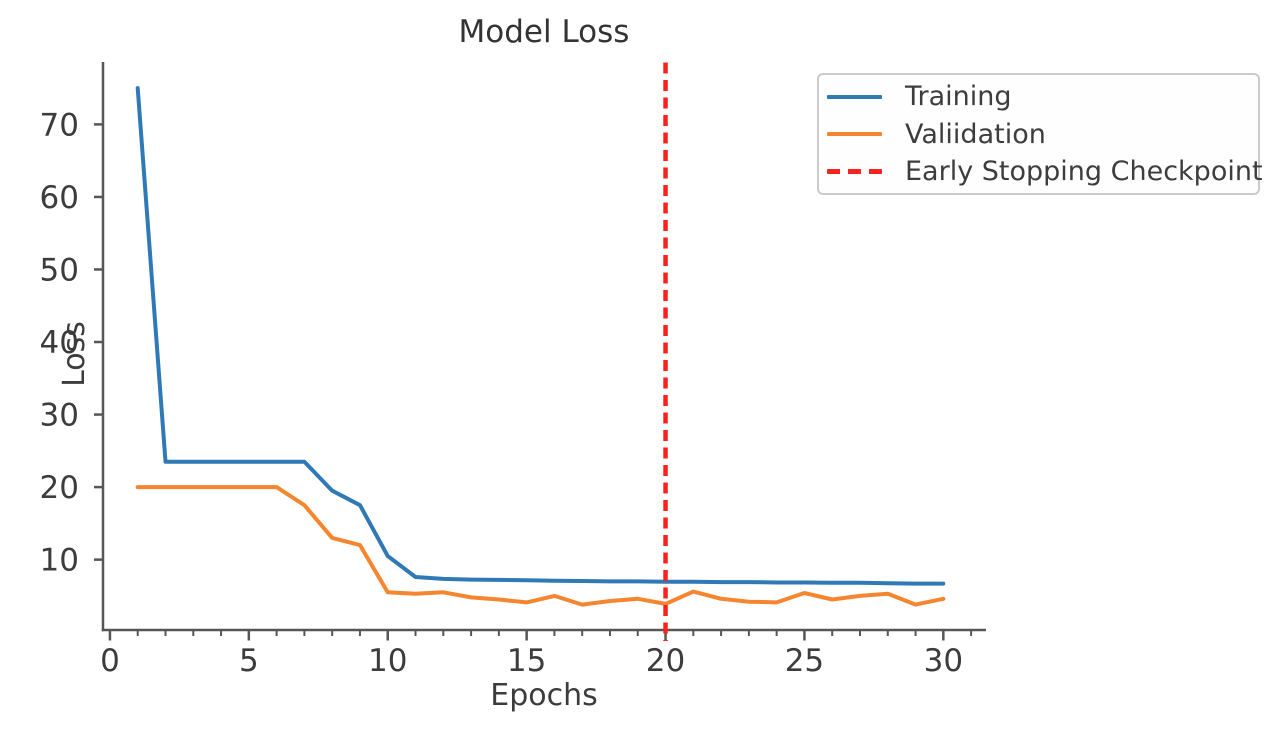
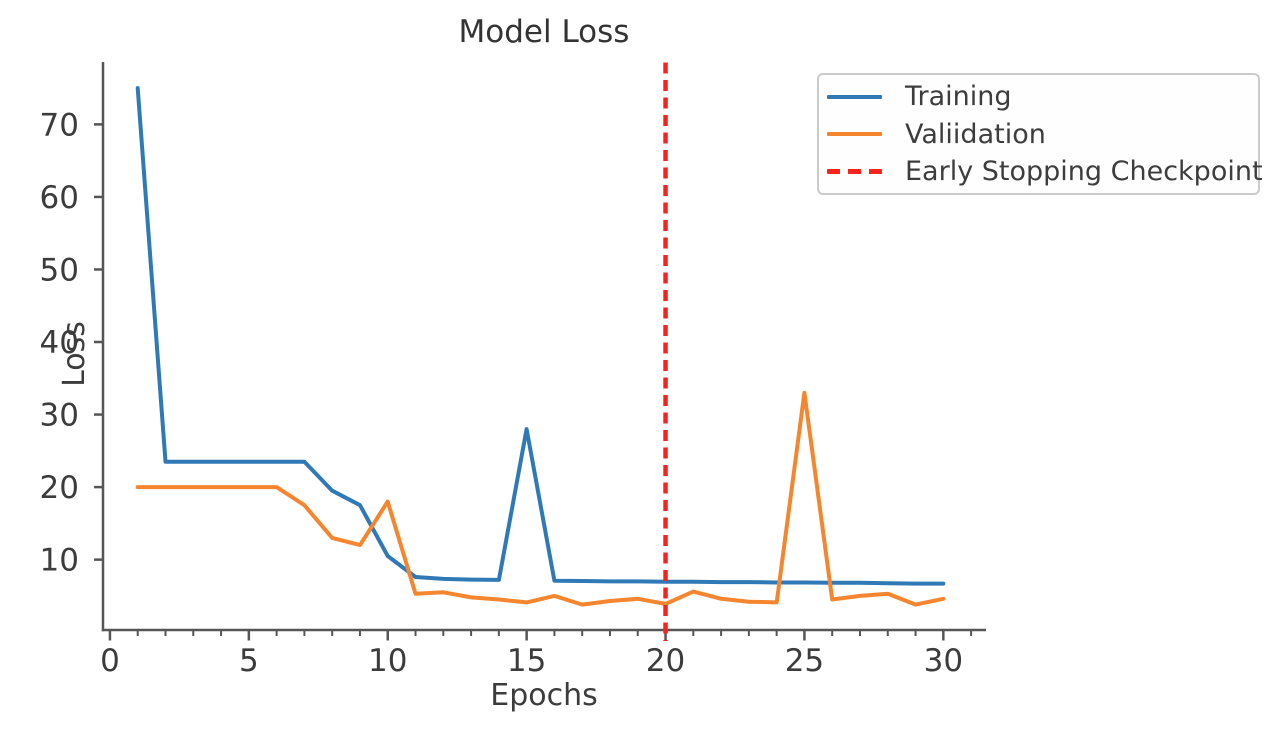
Valiidation/10: 6 -> 18
Training/15: 7 -> 28
Valiidation/25: 5 -> 33
